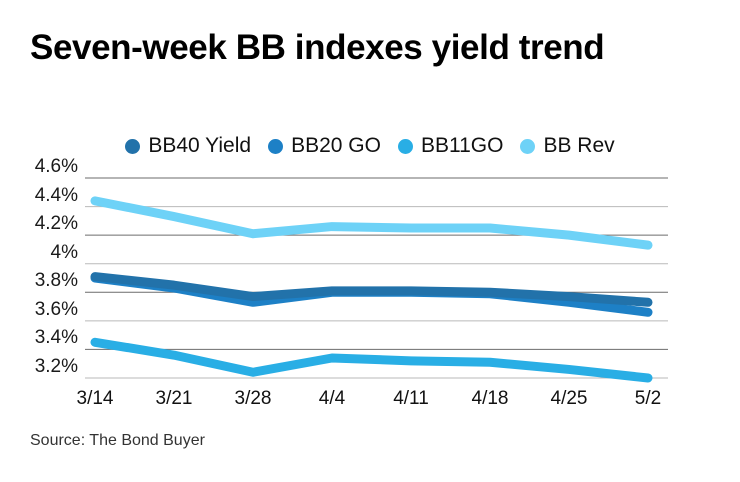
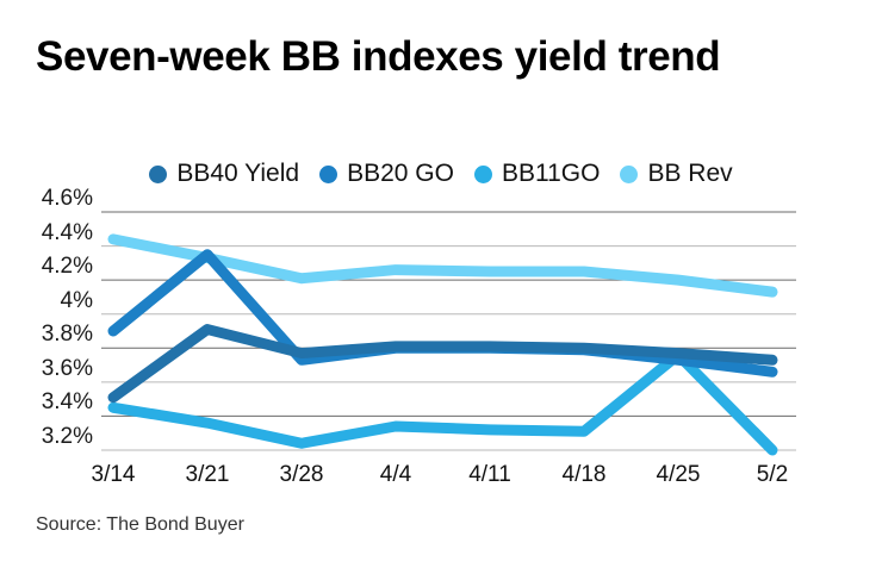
BB40 Yield/3/14: 3.91% -> 3.51%
BB40 Yield/3/21: 3.85% -> 3.91%
BB20 GO/3/21: 3.83% -> 4.35%
BB11GO/4/25: 3.26% -> 3.76%
